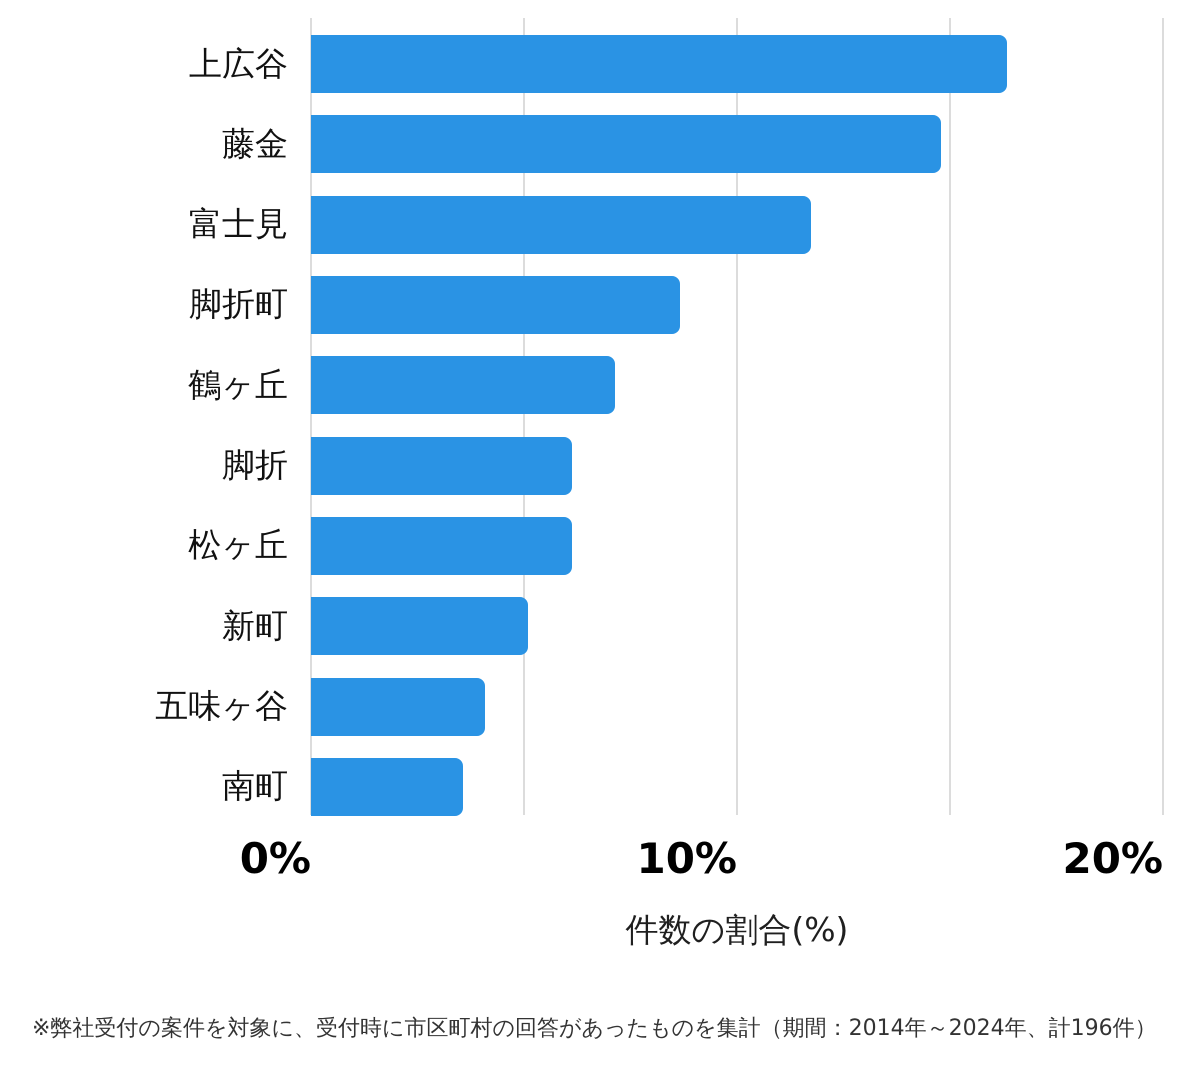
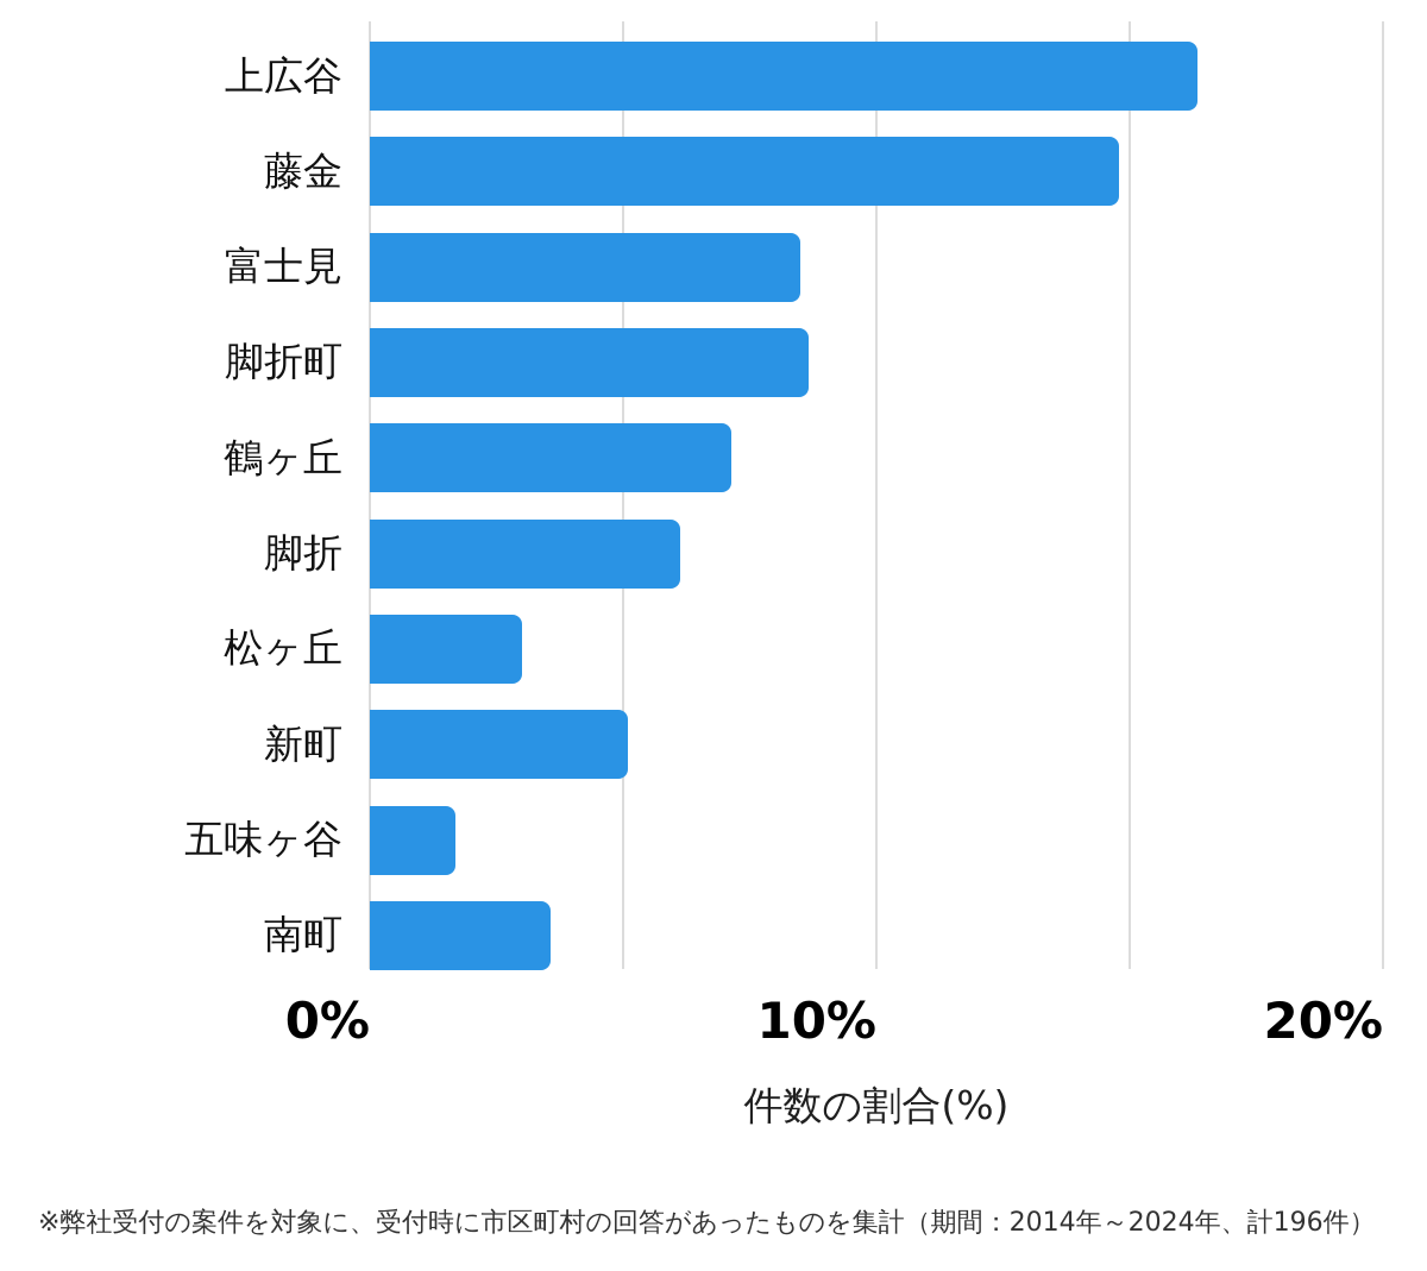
富士見: 11.7% -> 8.5%
松ヶ丘: 6.1% -> 3.0%
五味ヶ谷: 4.1% -> 1.7%
